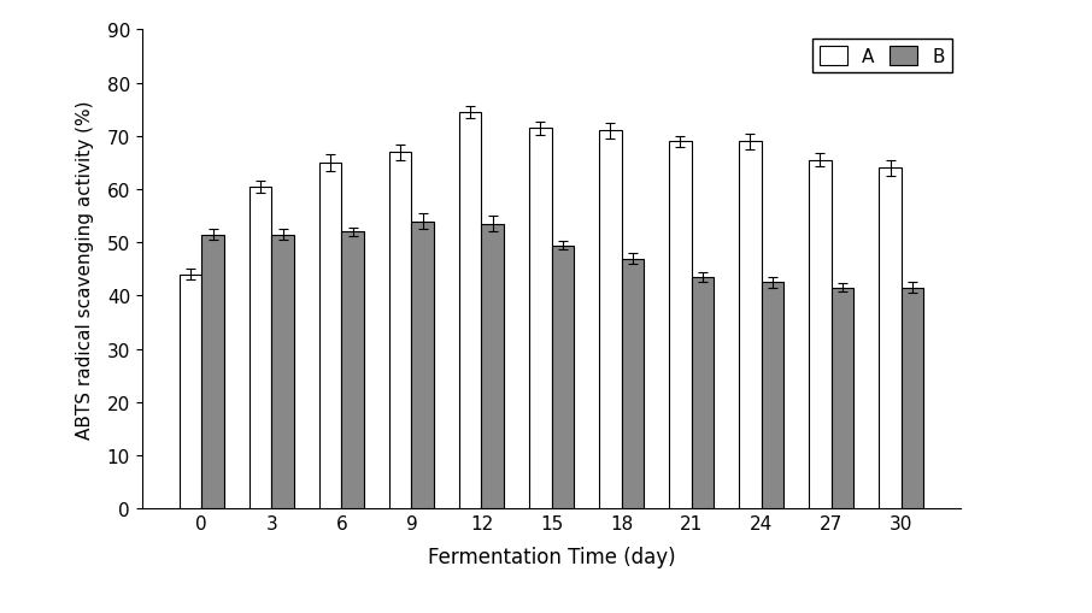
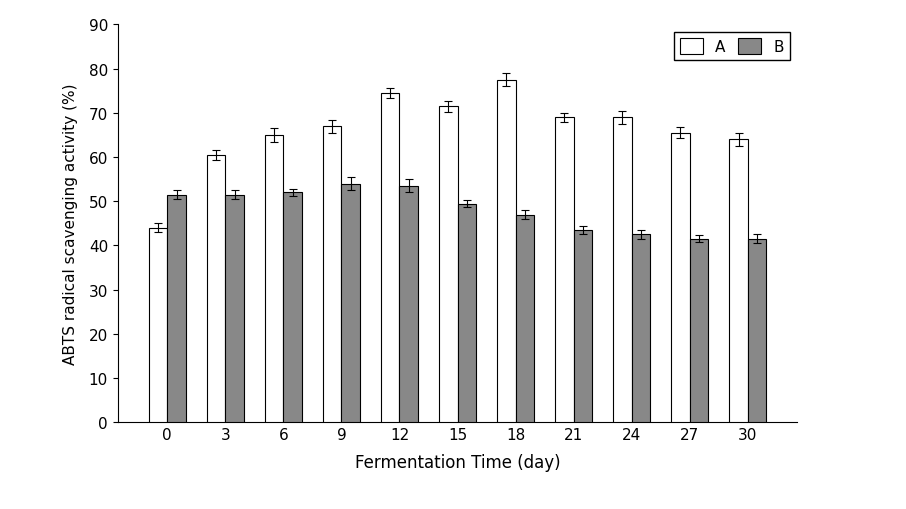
A/18: 71.0 -> 77.5
